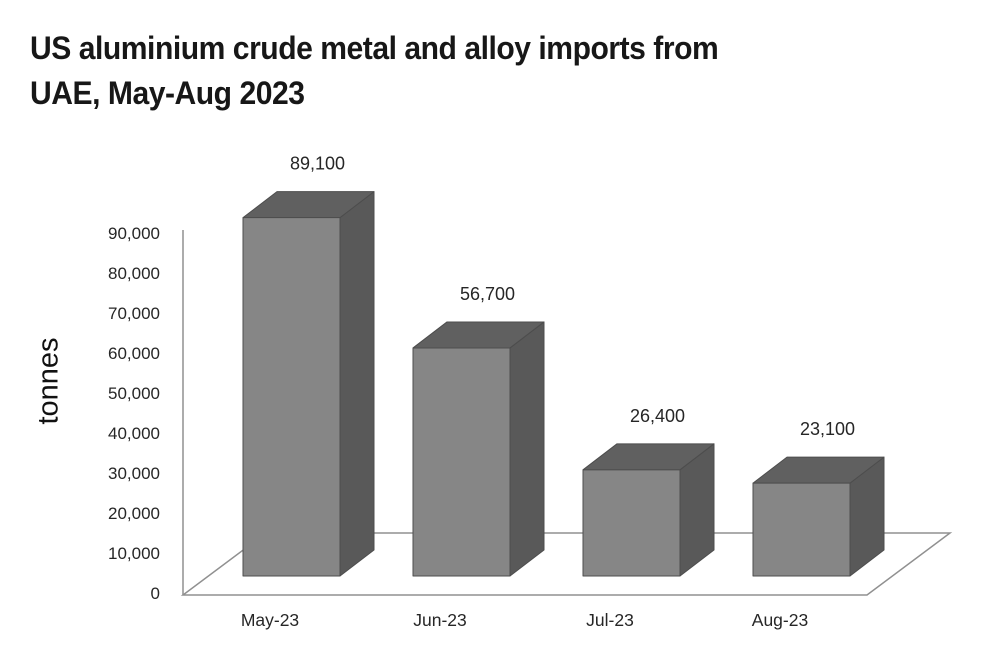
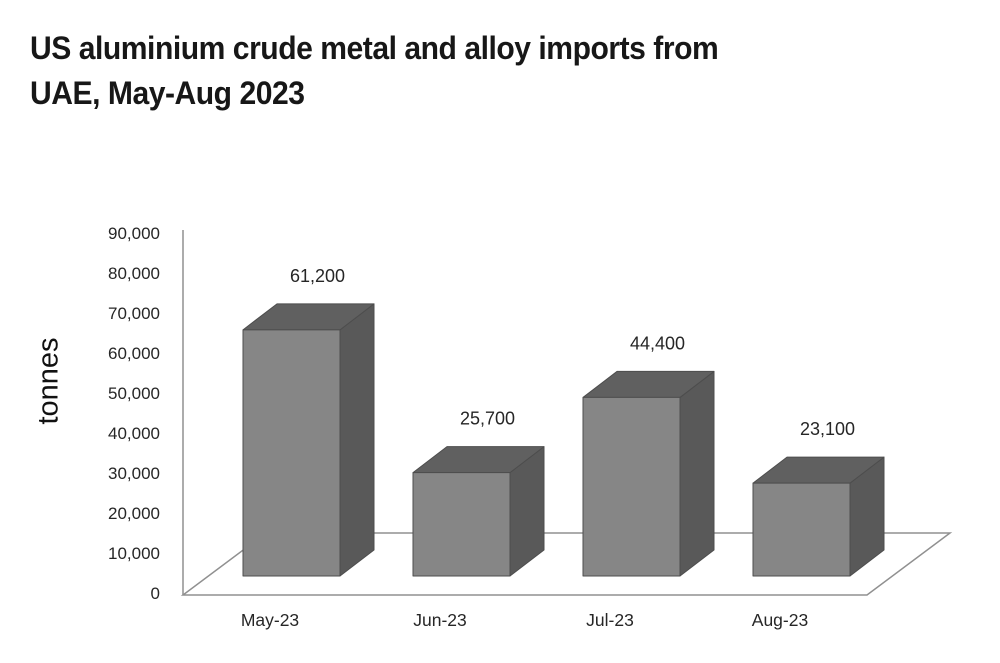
May-23: 89,100 -> 61,200
Jun-23: 56,700 -> 25,700
Jul-23: 26,400 -> 44,400
